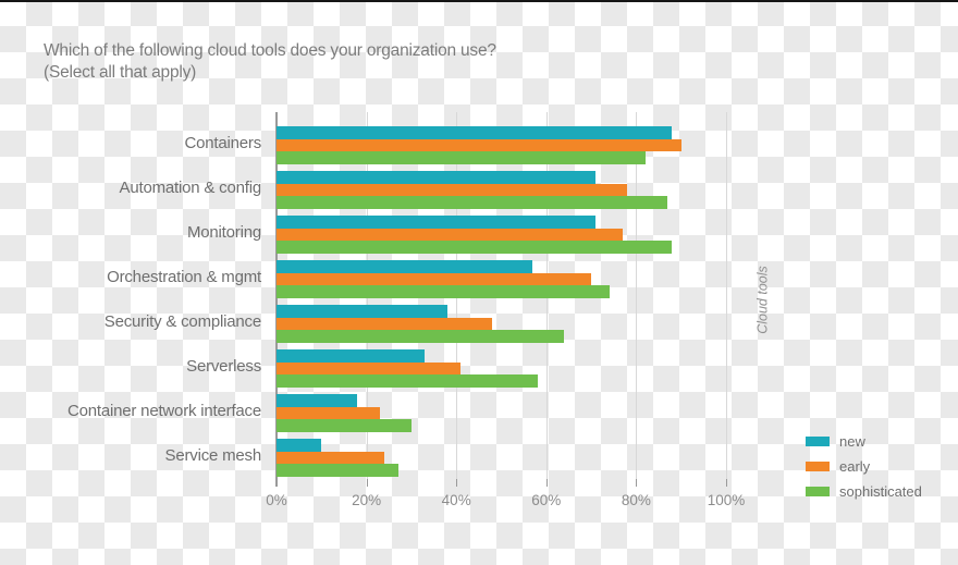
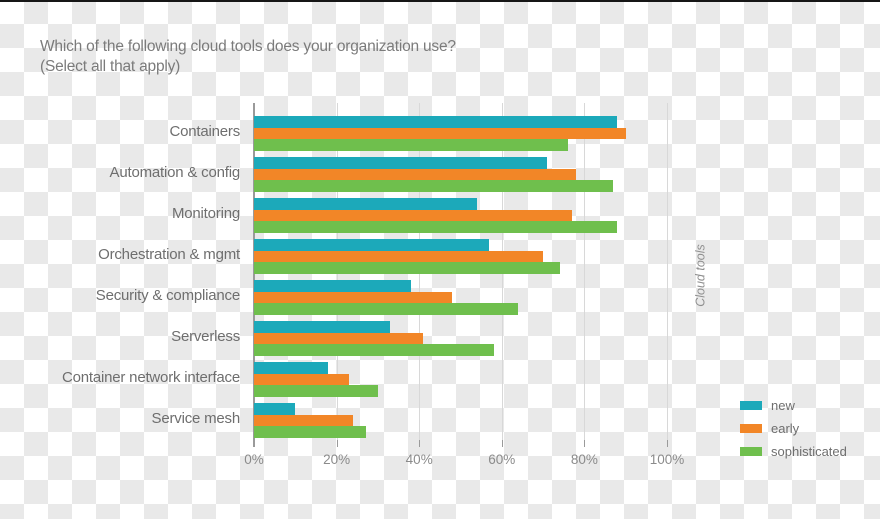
sophisticated/Containers: 82% -> 76%
new/Monitoring: 71% -> 54%
